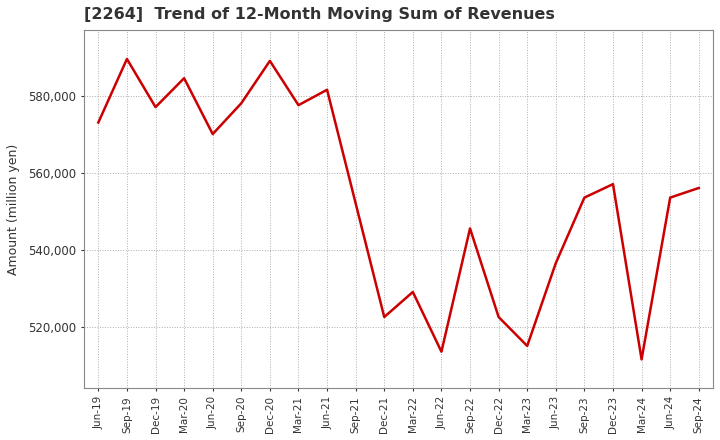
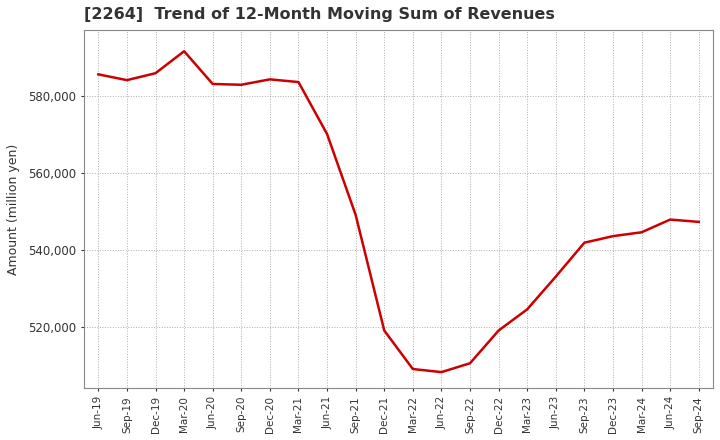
Jun-19: 573,000 -> 585,500
Sep-19: 589,500 -> 584,000
Dec-19: 577,000 -> 585,800
Mar-20: 584,500 -> 591,500
Jun-20: 570,000 -> 583,000
Sep-20: 578,000 -> 582,800
Dec-20: 589,000 -> 584,200
Mar-21: 577,500 -> 583,500
Jun-21: 581,500 -> 570,000
Sep-21: 552,000 -> 549,000
Dec-21: 522,500 -> 519,000
Mar-22: 529,000 -> 509,000
Jun-22: 513,500 -> 508,200
Sep-22: 545,500 -> 510,500
Dec-22: 522,500 -> 519,000
Mar-23: 515,000 -> 524,500
Jun-23: 536,500 -> 533,000
Sep-23: 553,500 -> 541,800
Dec-23: 557,000 -> 543,500
Mar-24: 511,500 -> 544,500
Jun-24: 553,500 -> 547,800
Sep-24: 556,000 -> 547,200
